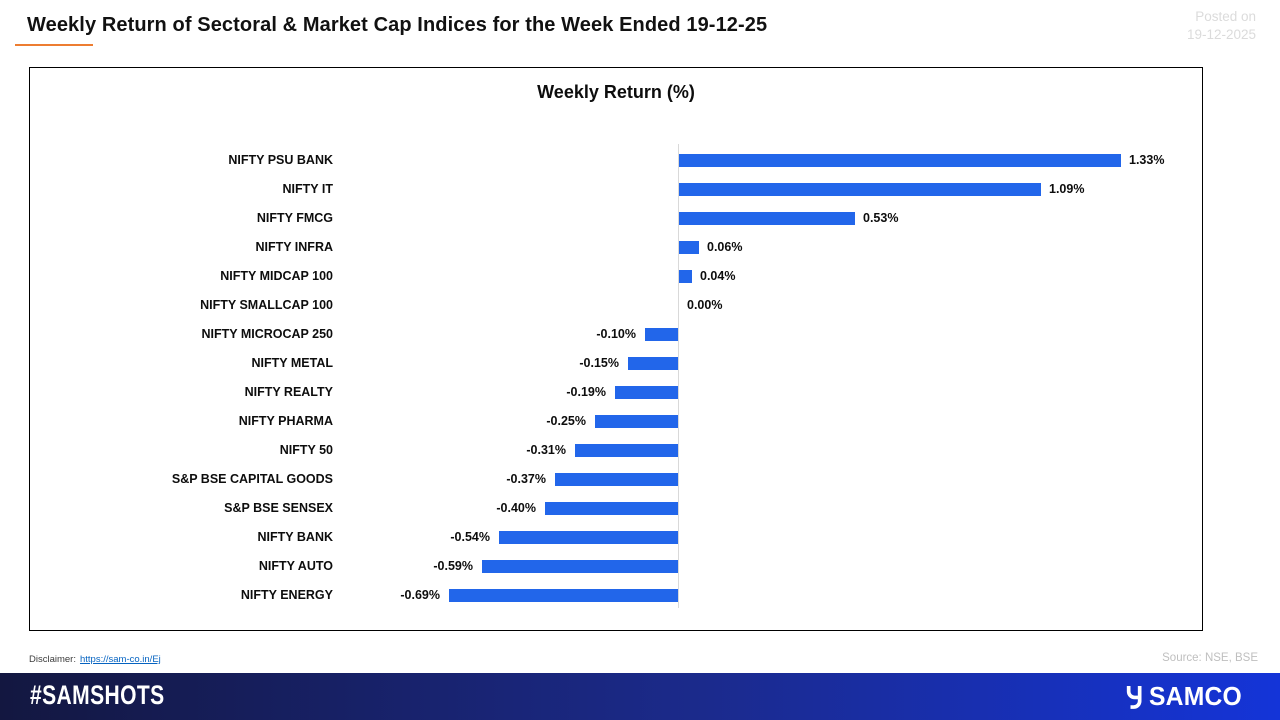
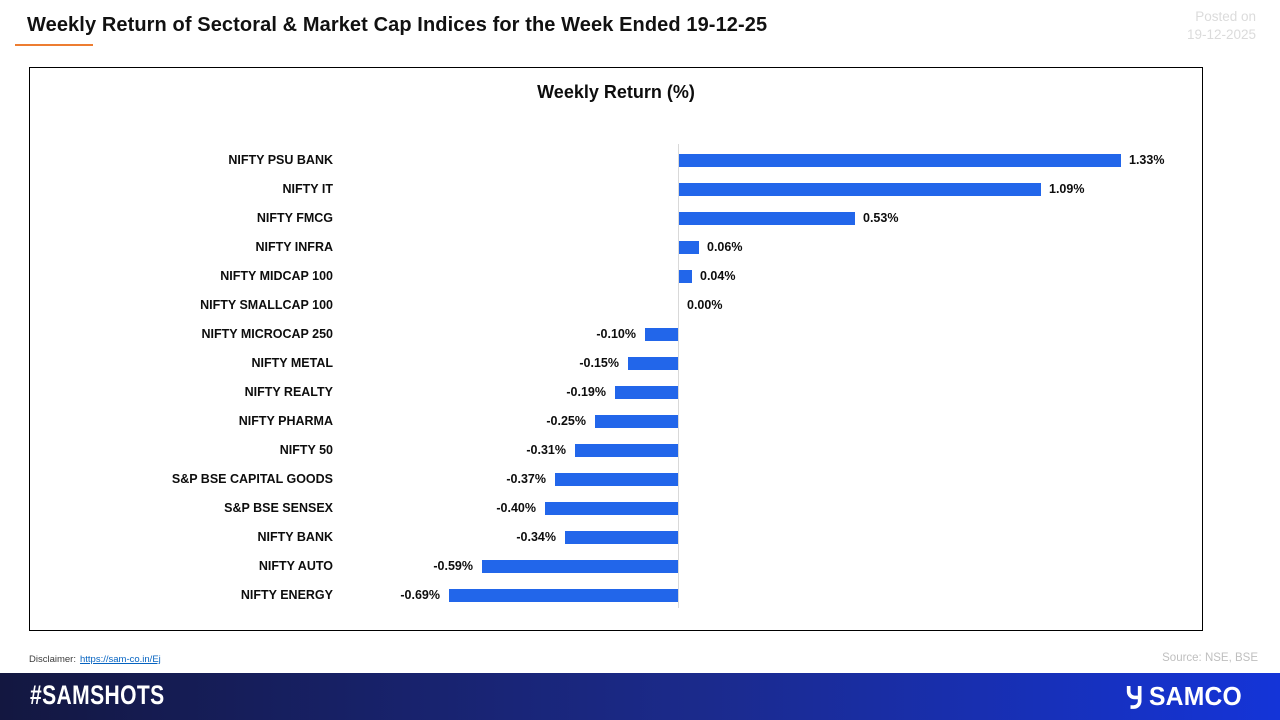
NIFTY BANK: -0.54% -> -0.34%
